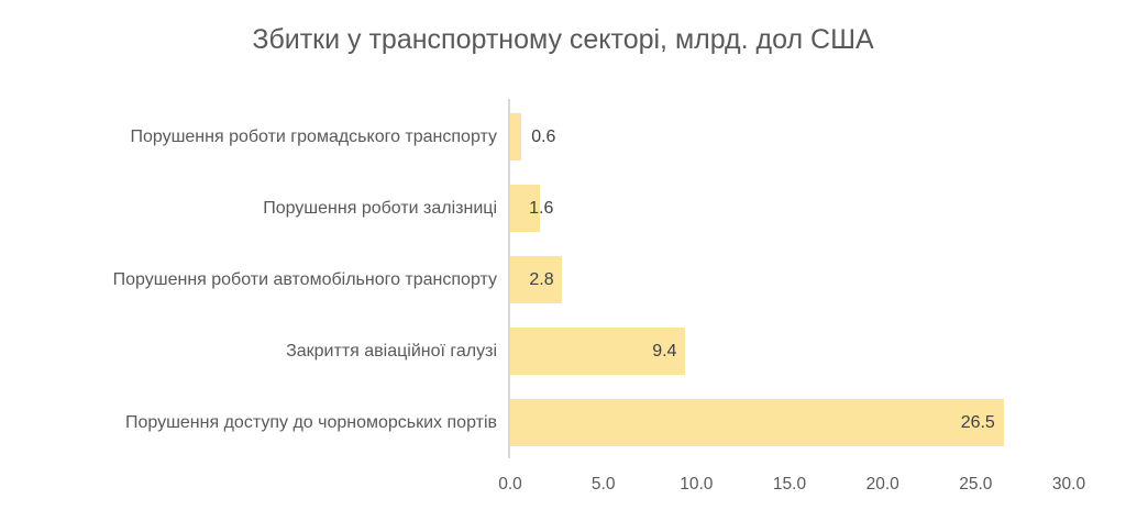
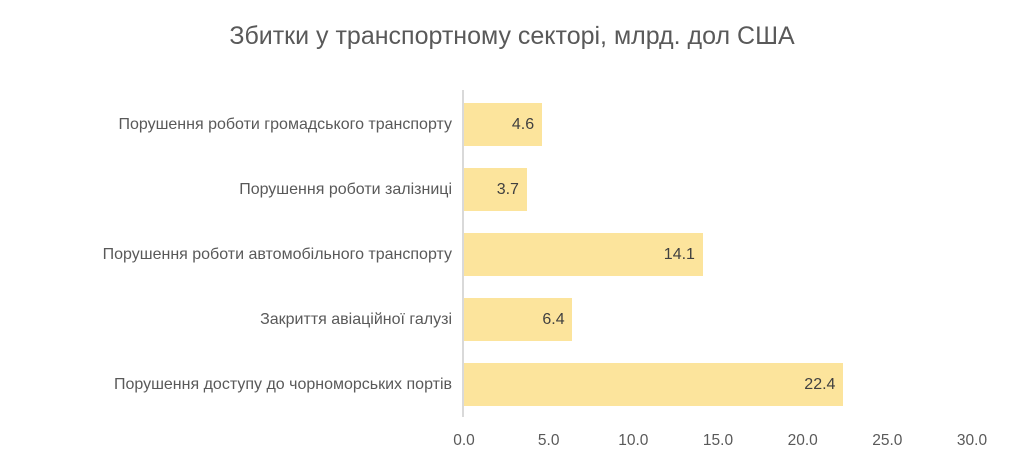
Порушення роботи громадського транспорту: 0.6 -> 4.6
Порушення роботи залізниці: 1.6 -> 3.7
Порушення роботи автомобільного транспорту: 2.8 -> 14.1
Закриття авіаційної галузі: 9.4 -> 6.4
Порушення доступу до чорноморських портів: 26.5 -> 22.4
